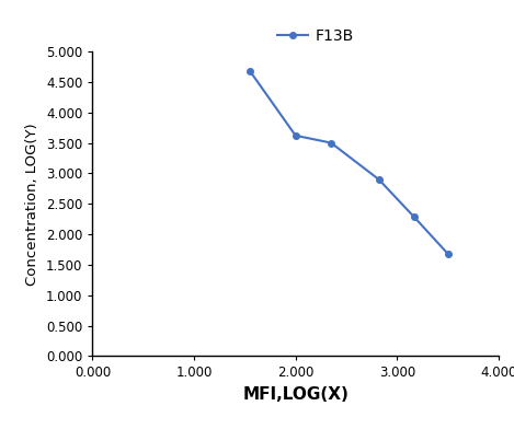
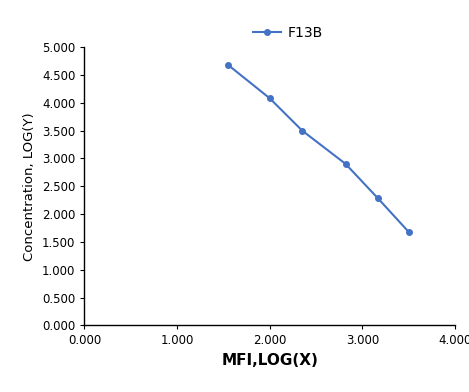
2.000: 3.62 -> 4.08
